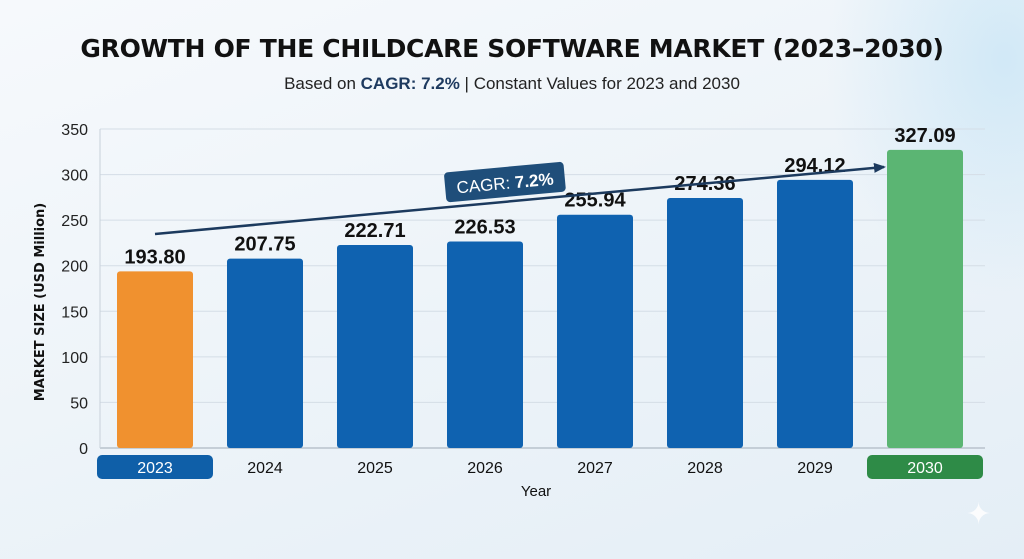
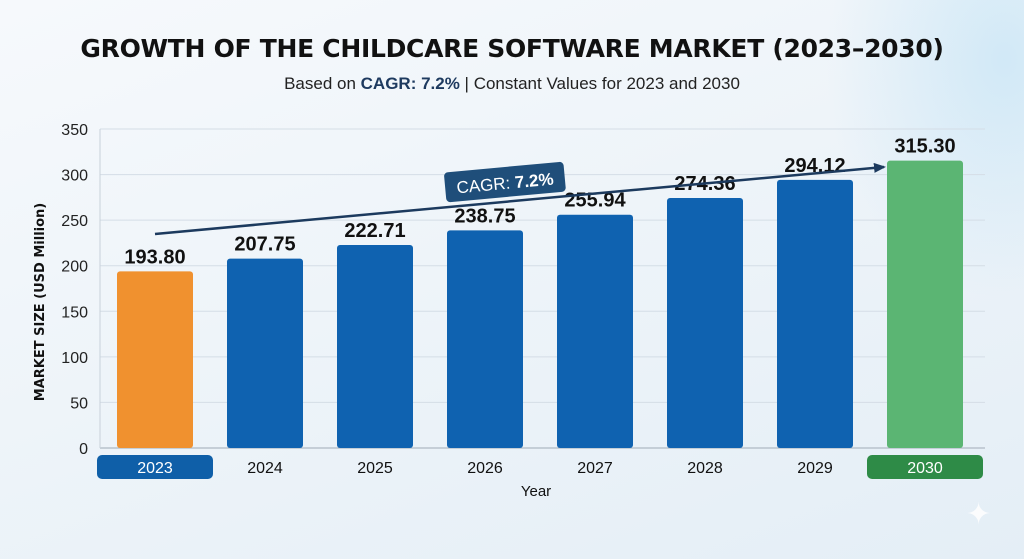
2026: 226.53 -> 238.75
2030: 327.09 -> 315.30
